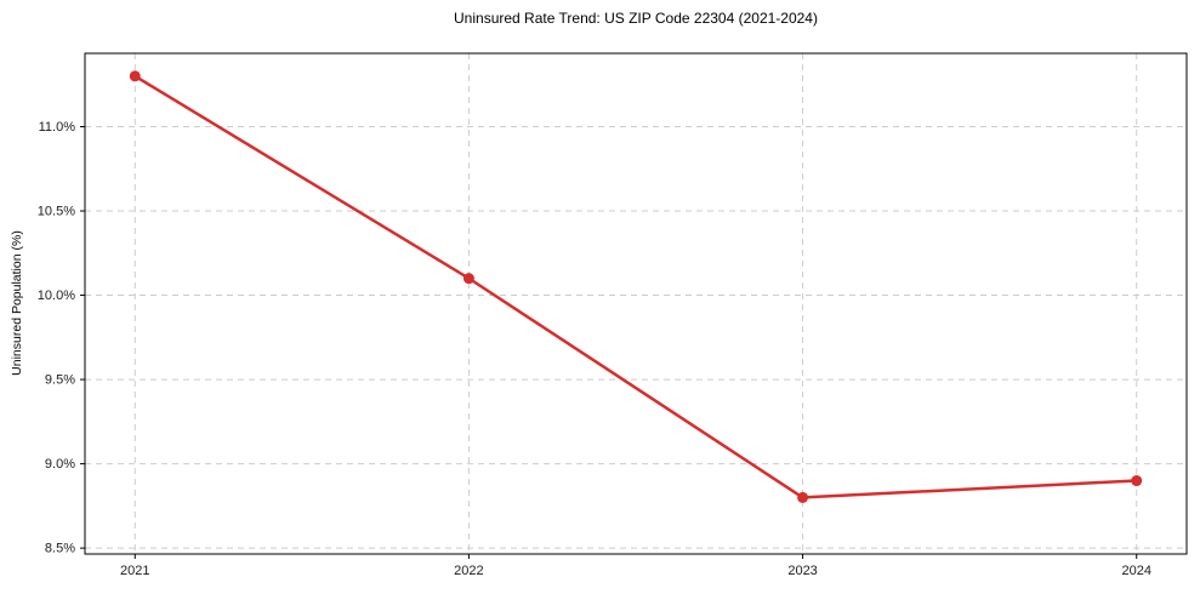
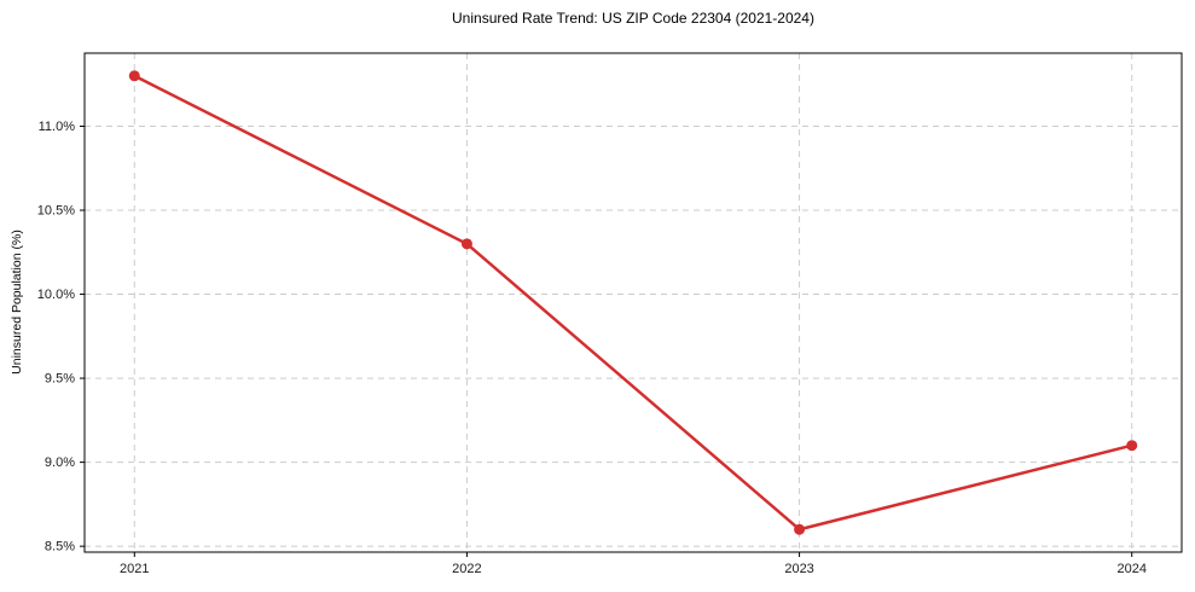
2022: 10.1% -> 10.3%
2023: 8.8% -> 8.6%
2024: 8.9% -> 9.1%
